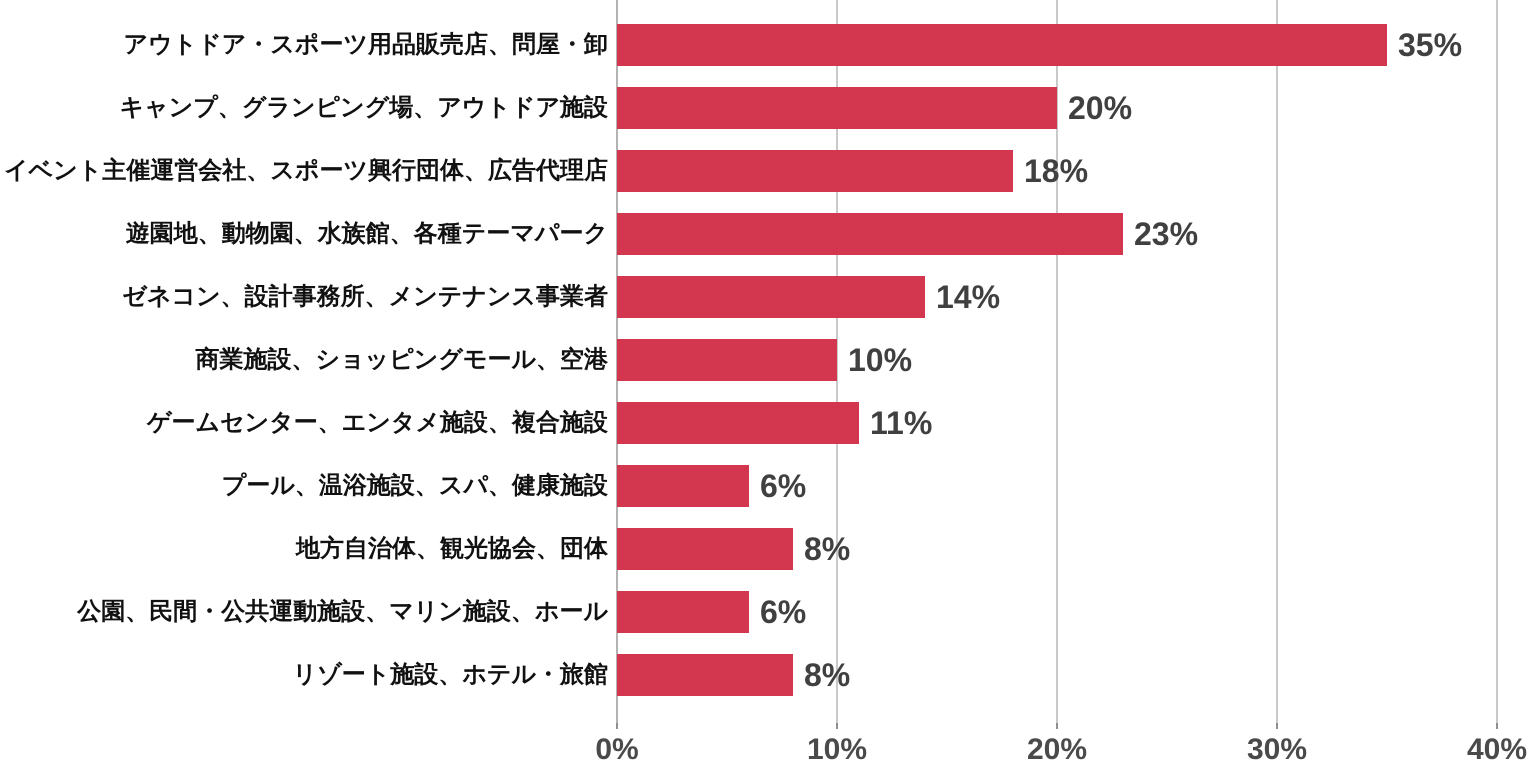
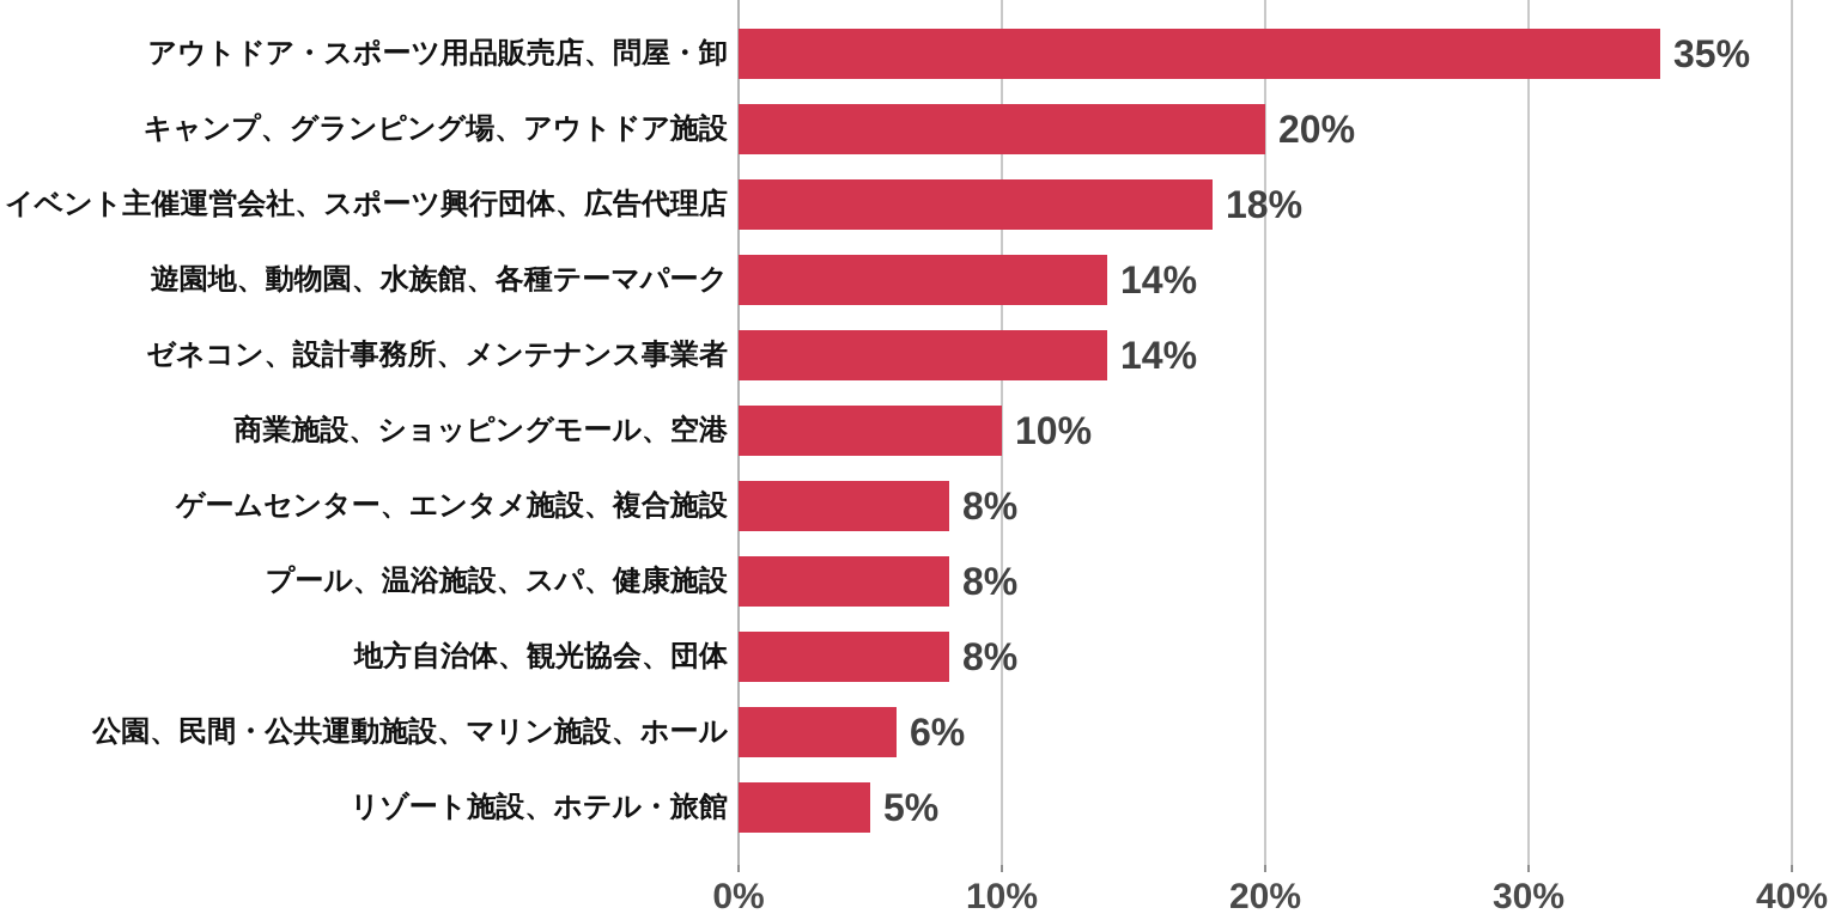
遊園地、動物園、水族館、各種テーマパーク: 23% -> 14%
ゲームセンター、エンタメ施設、複合施設: 11% -> 8%
プール、温浴施設、スパ、健康施設: 6% -> 8%
リゾート施設、ホテル・旅館: 8% -> 5%
